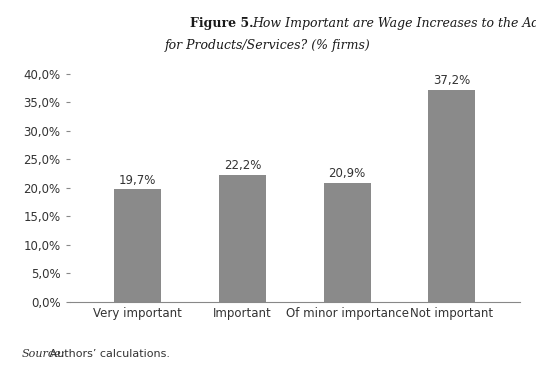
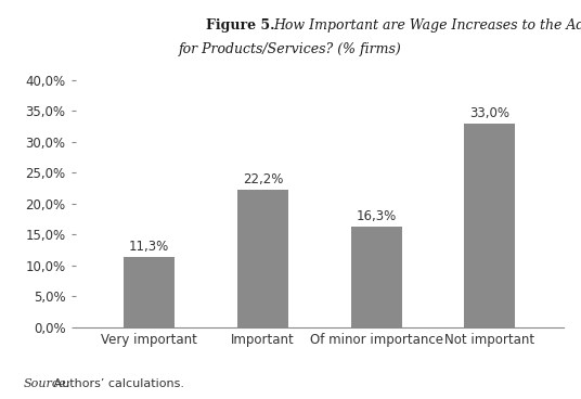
Very important: 19,7% -> 11,3%
Of minor importance: 20,9% -> 16,3%
Not important: 37,2% -> 33,0%
